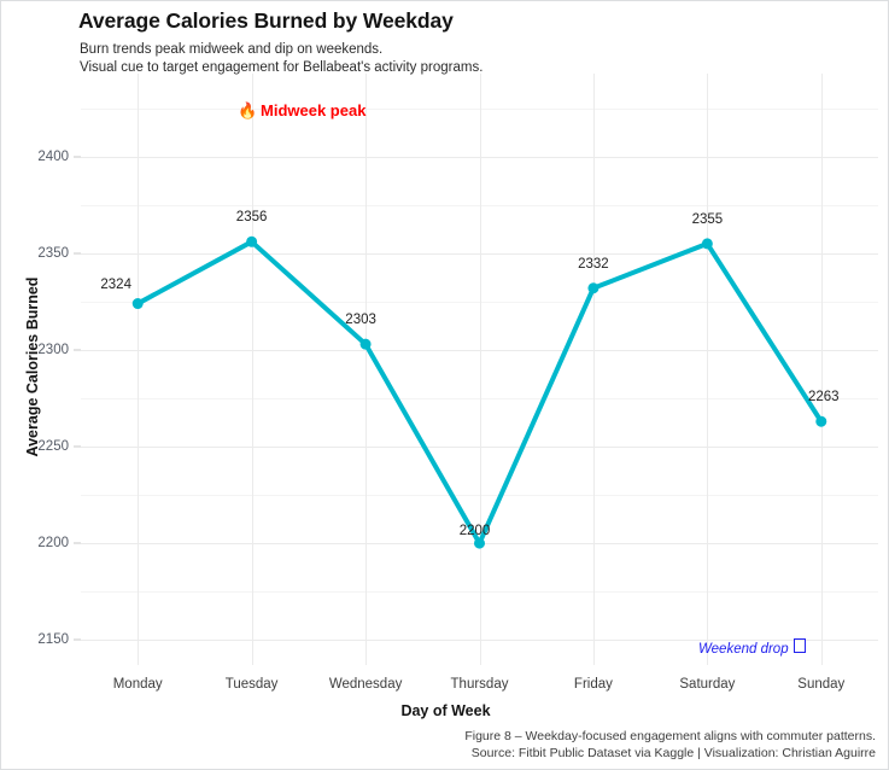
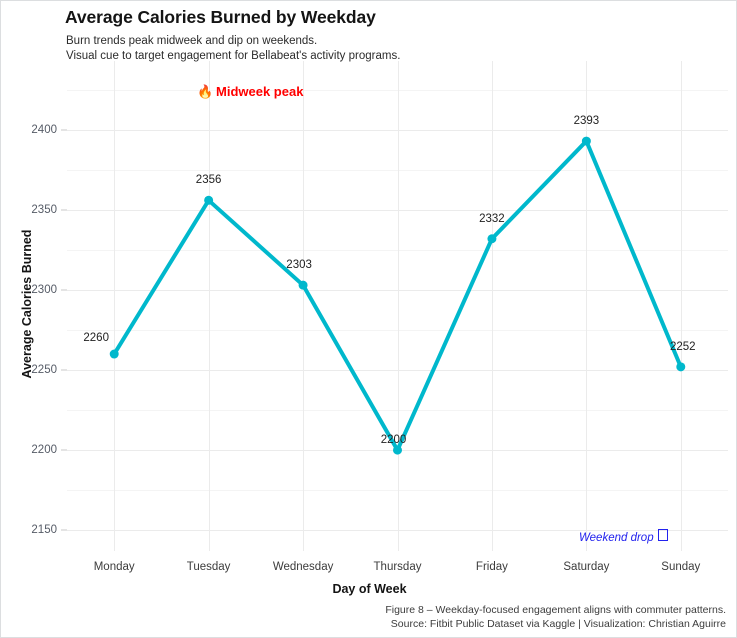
Monday: 2324 -> 2260
Saturday: 2355 -> 2393
Sunday: 2263 -> 2252
